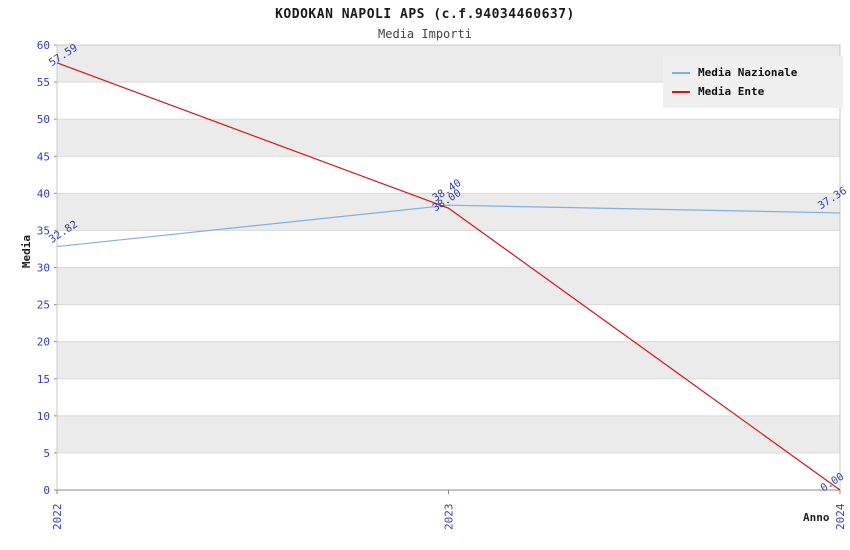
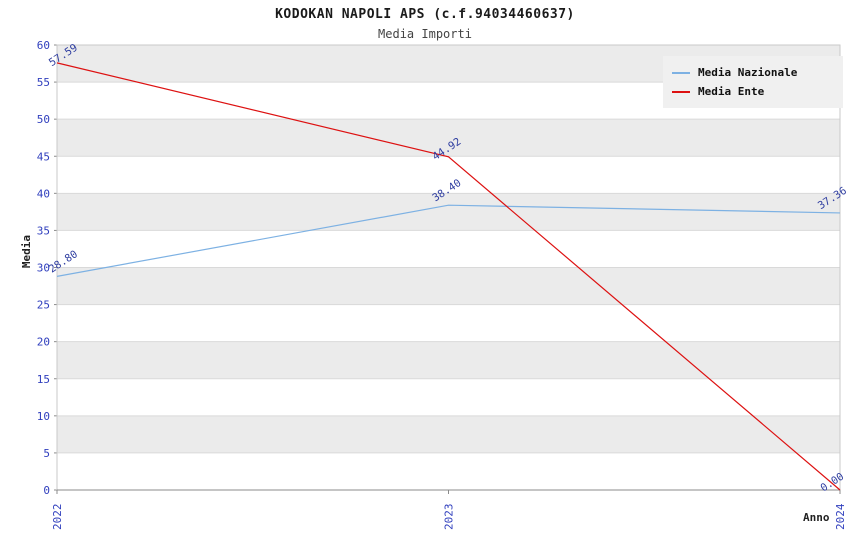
Media Nazionale/2022: 32.82 -> 28.80
Media Ente/2023: 38.00 -> 44.92
